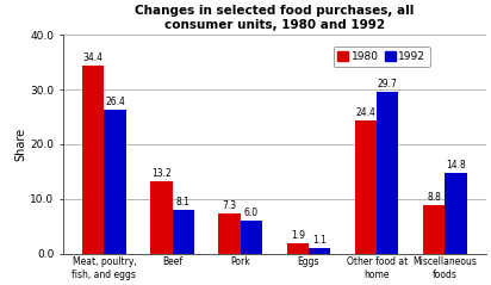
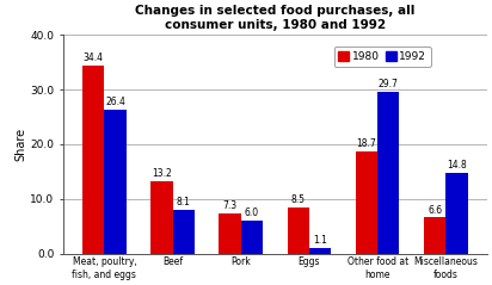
1980/Eggs: 1.9 -> 8.5
1980/Other food at home: 24.4 -> 18.7
1980/Miscellaneous foods: 8.8 -> 6.6
